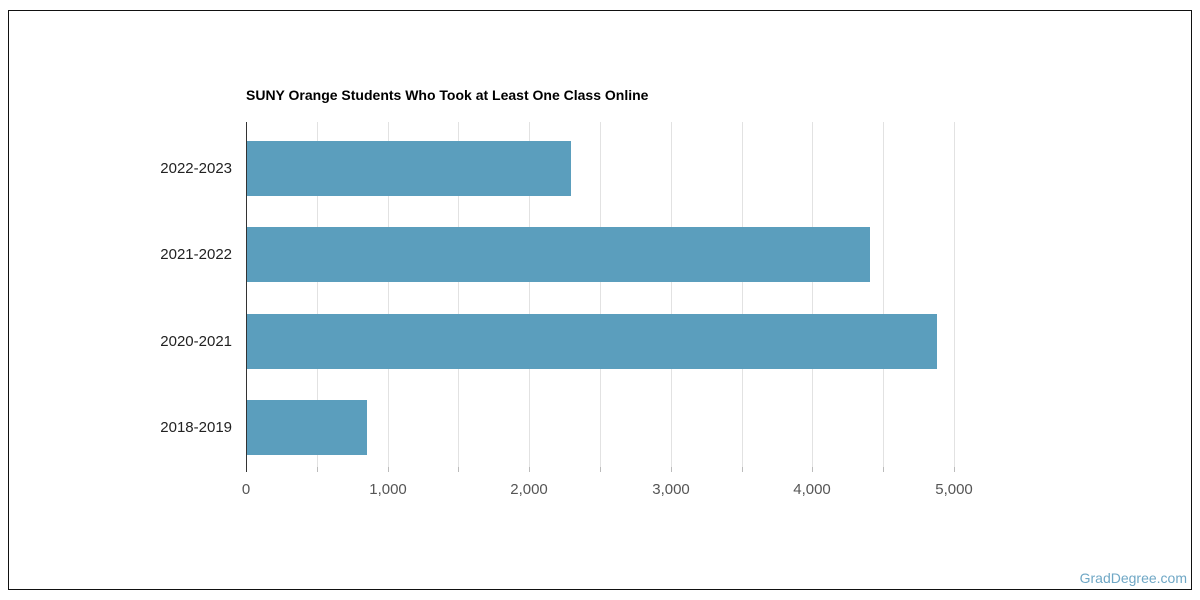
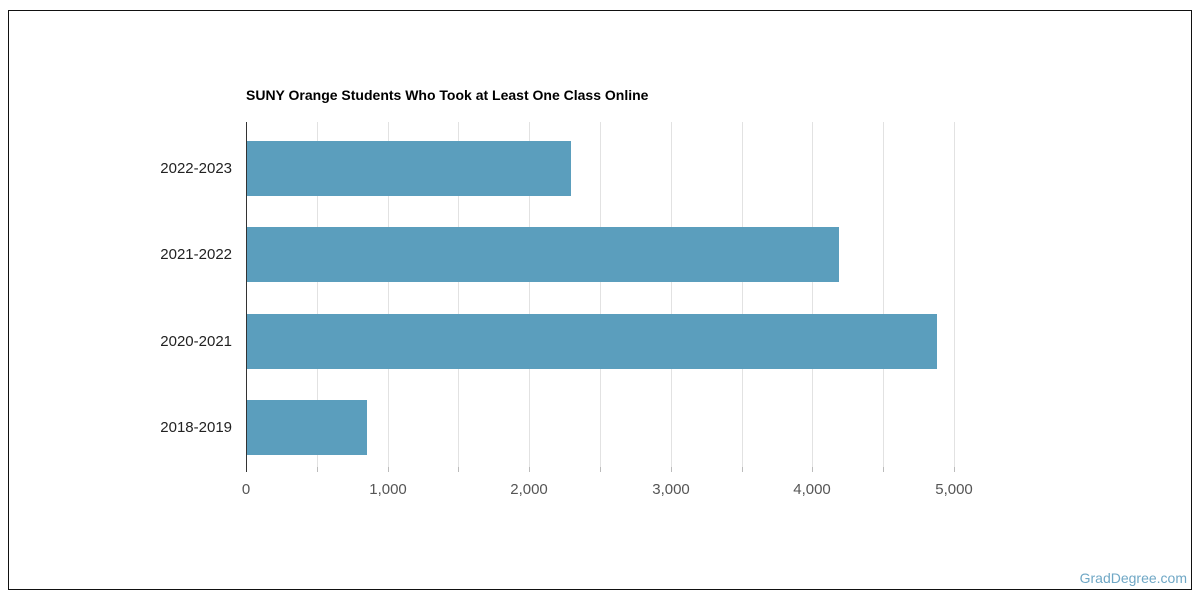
2021-2022: 4400 -> 4180
